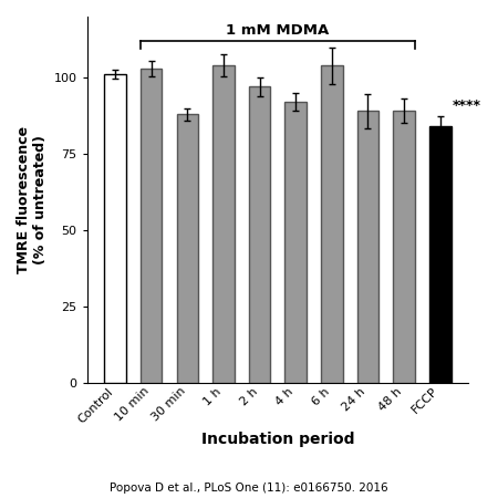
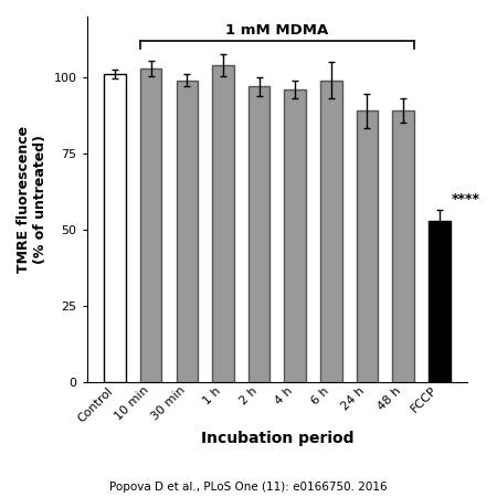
30 min: 88 -> 99
4 h: 92 -> 96
6 h: 104 -> 99
FCCP: 84 -> 53
